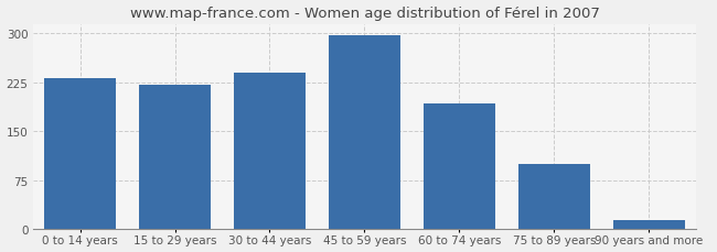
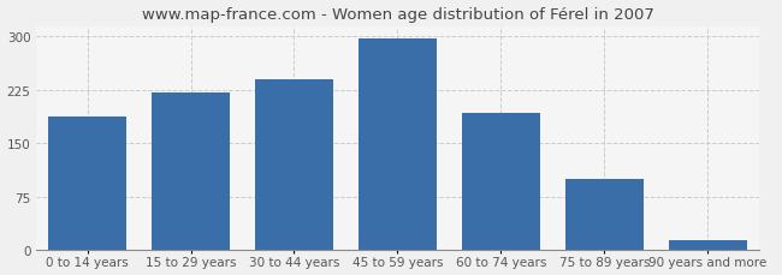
0 to 14 years: 232 -> 188
